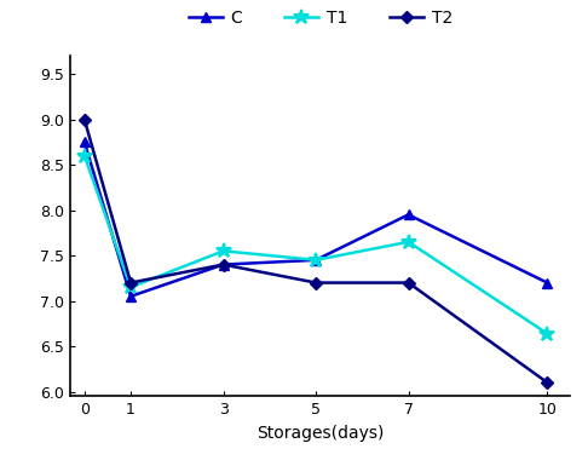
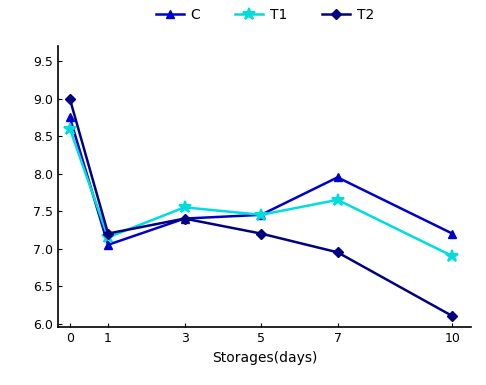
T2/7: 7.20 -> 6.95
T1/10: 6.64 -> 6.90
